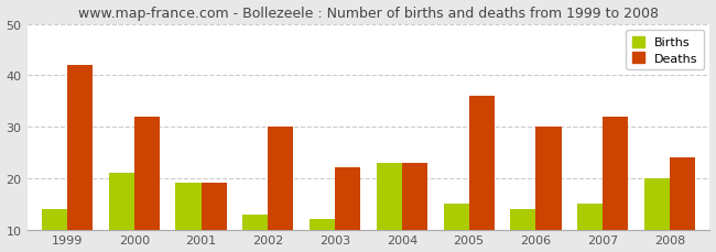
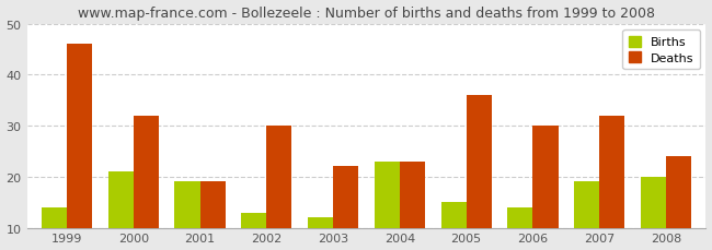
Deaths/1999: 42 -> 46
Births/2007: 15 -> 19
